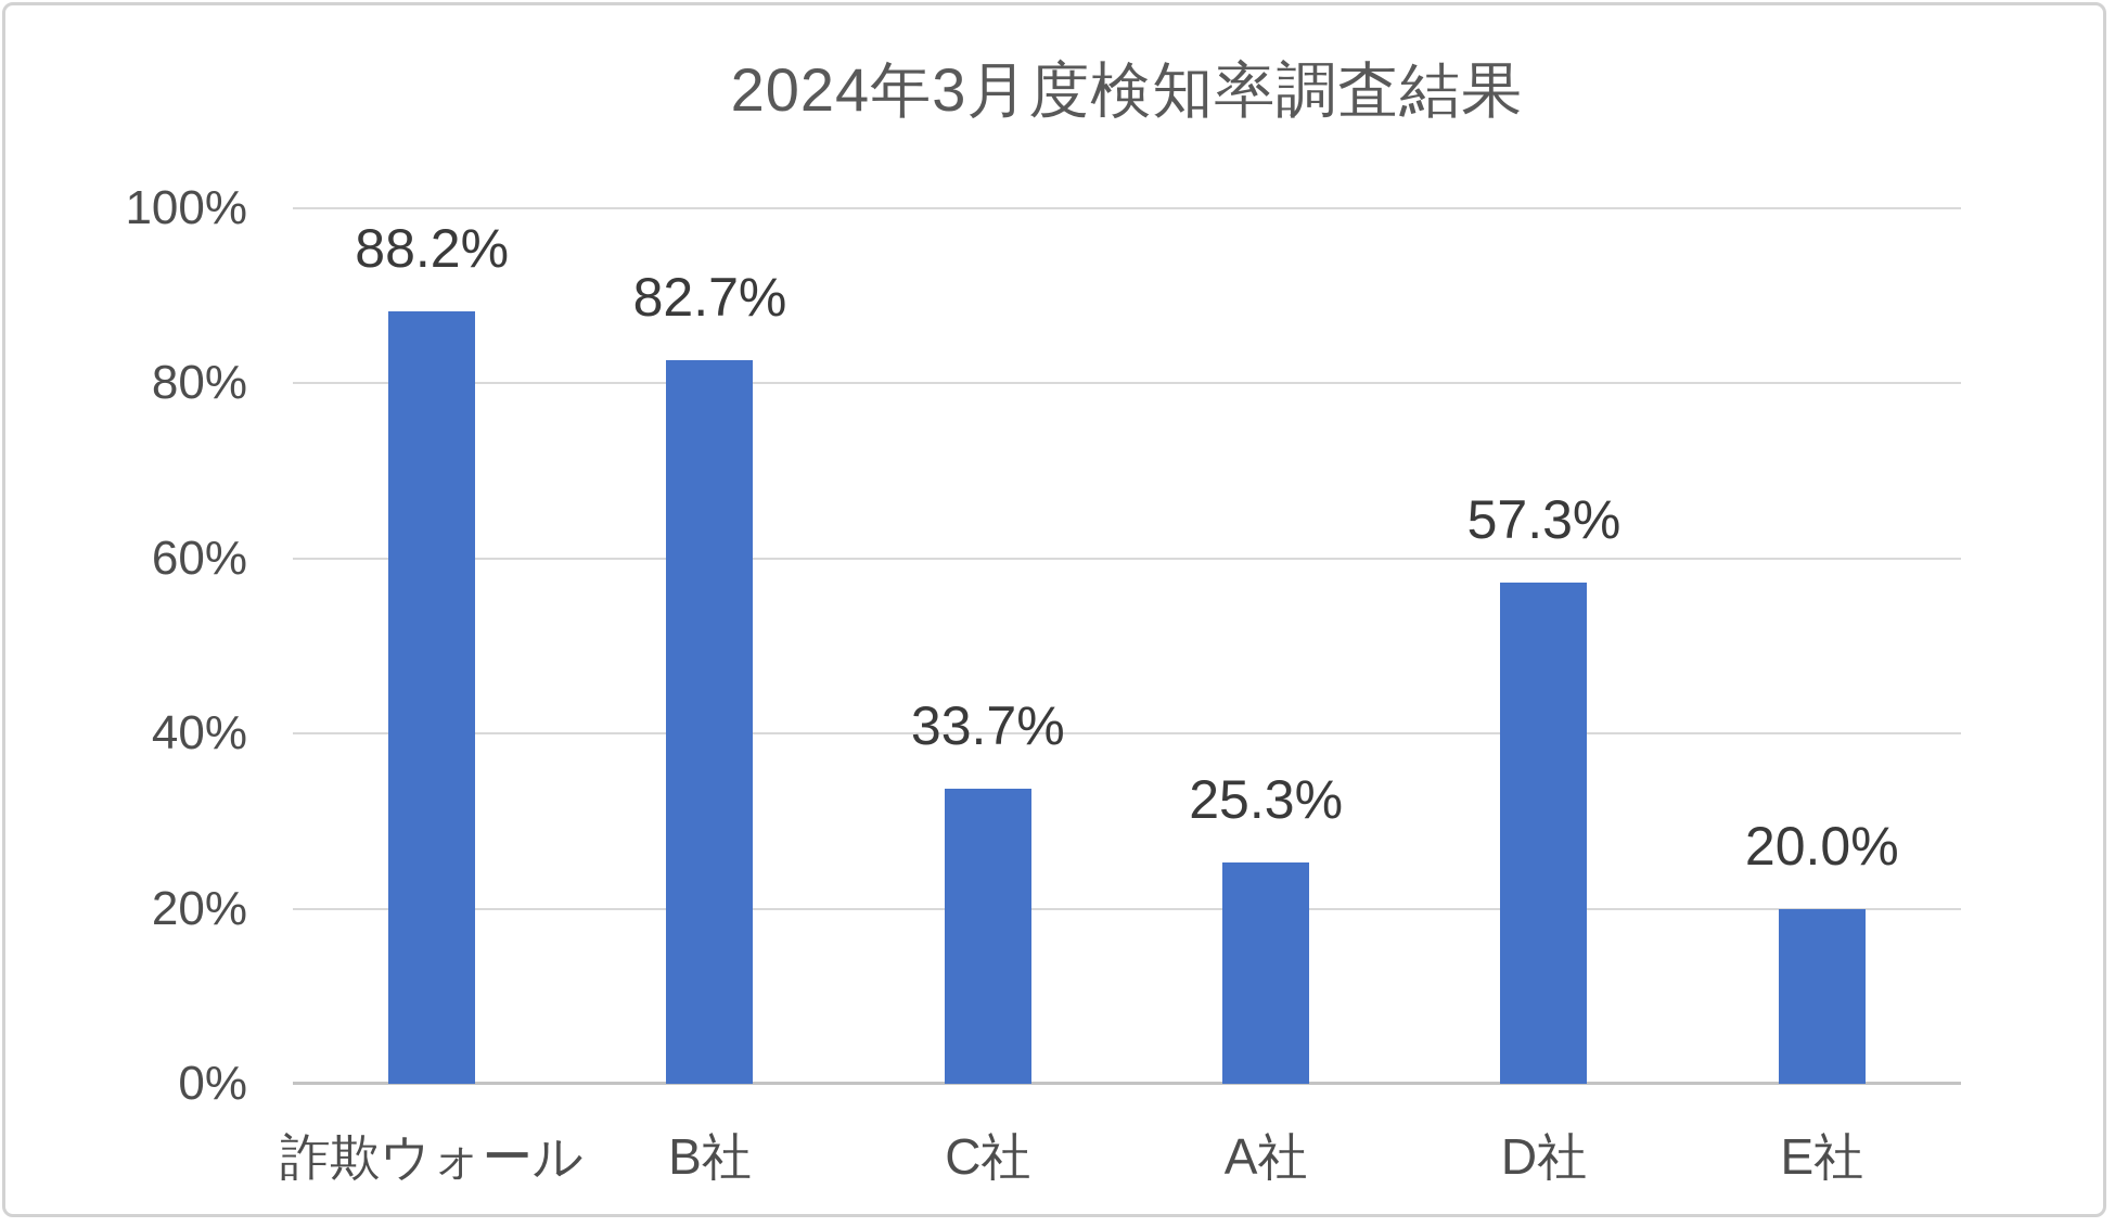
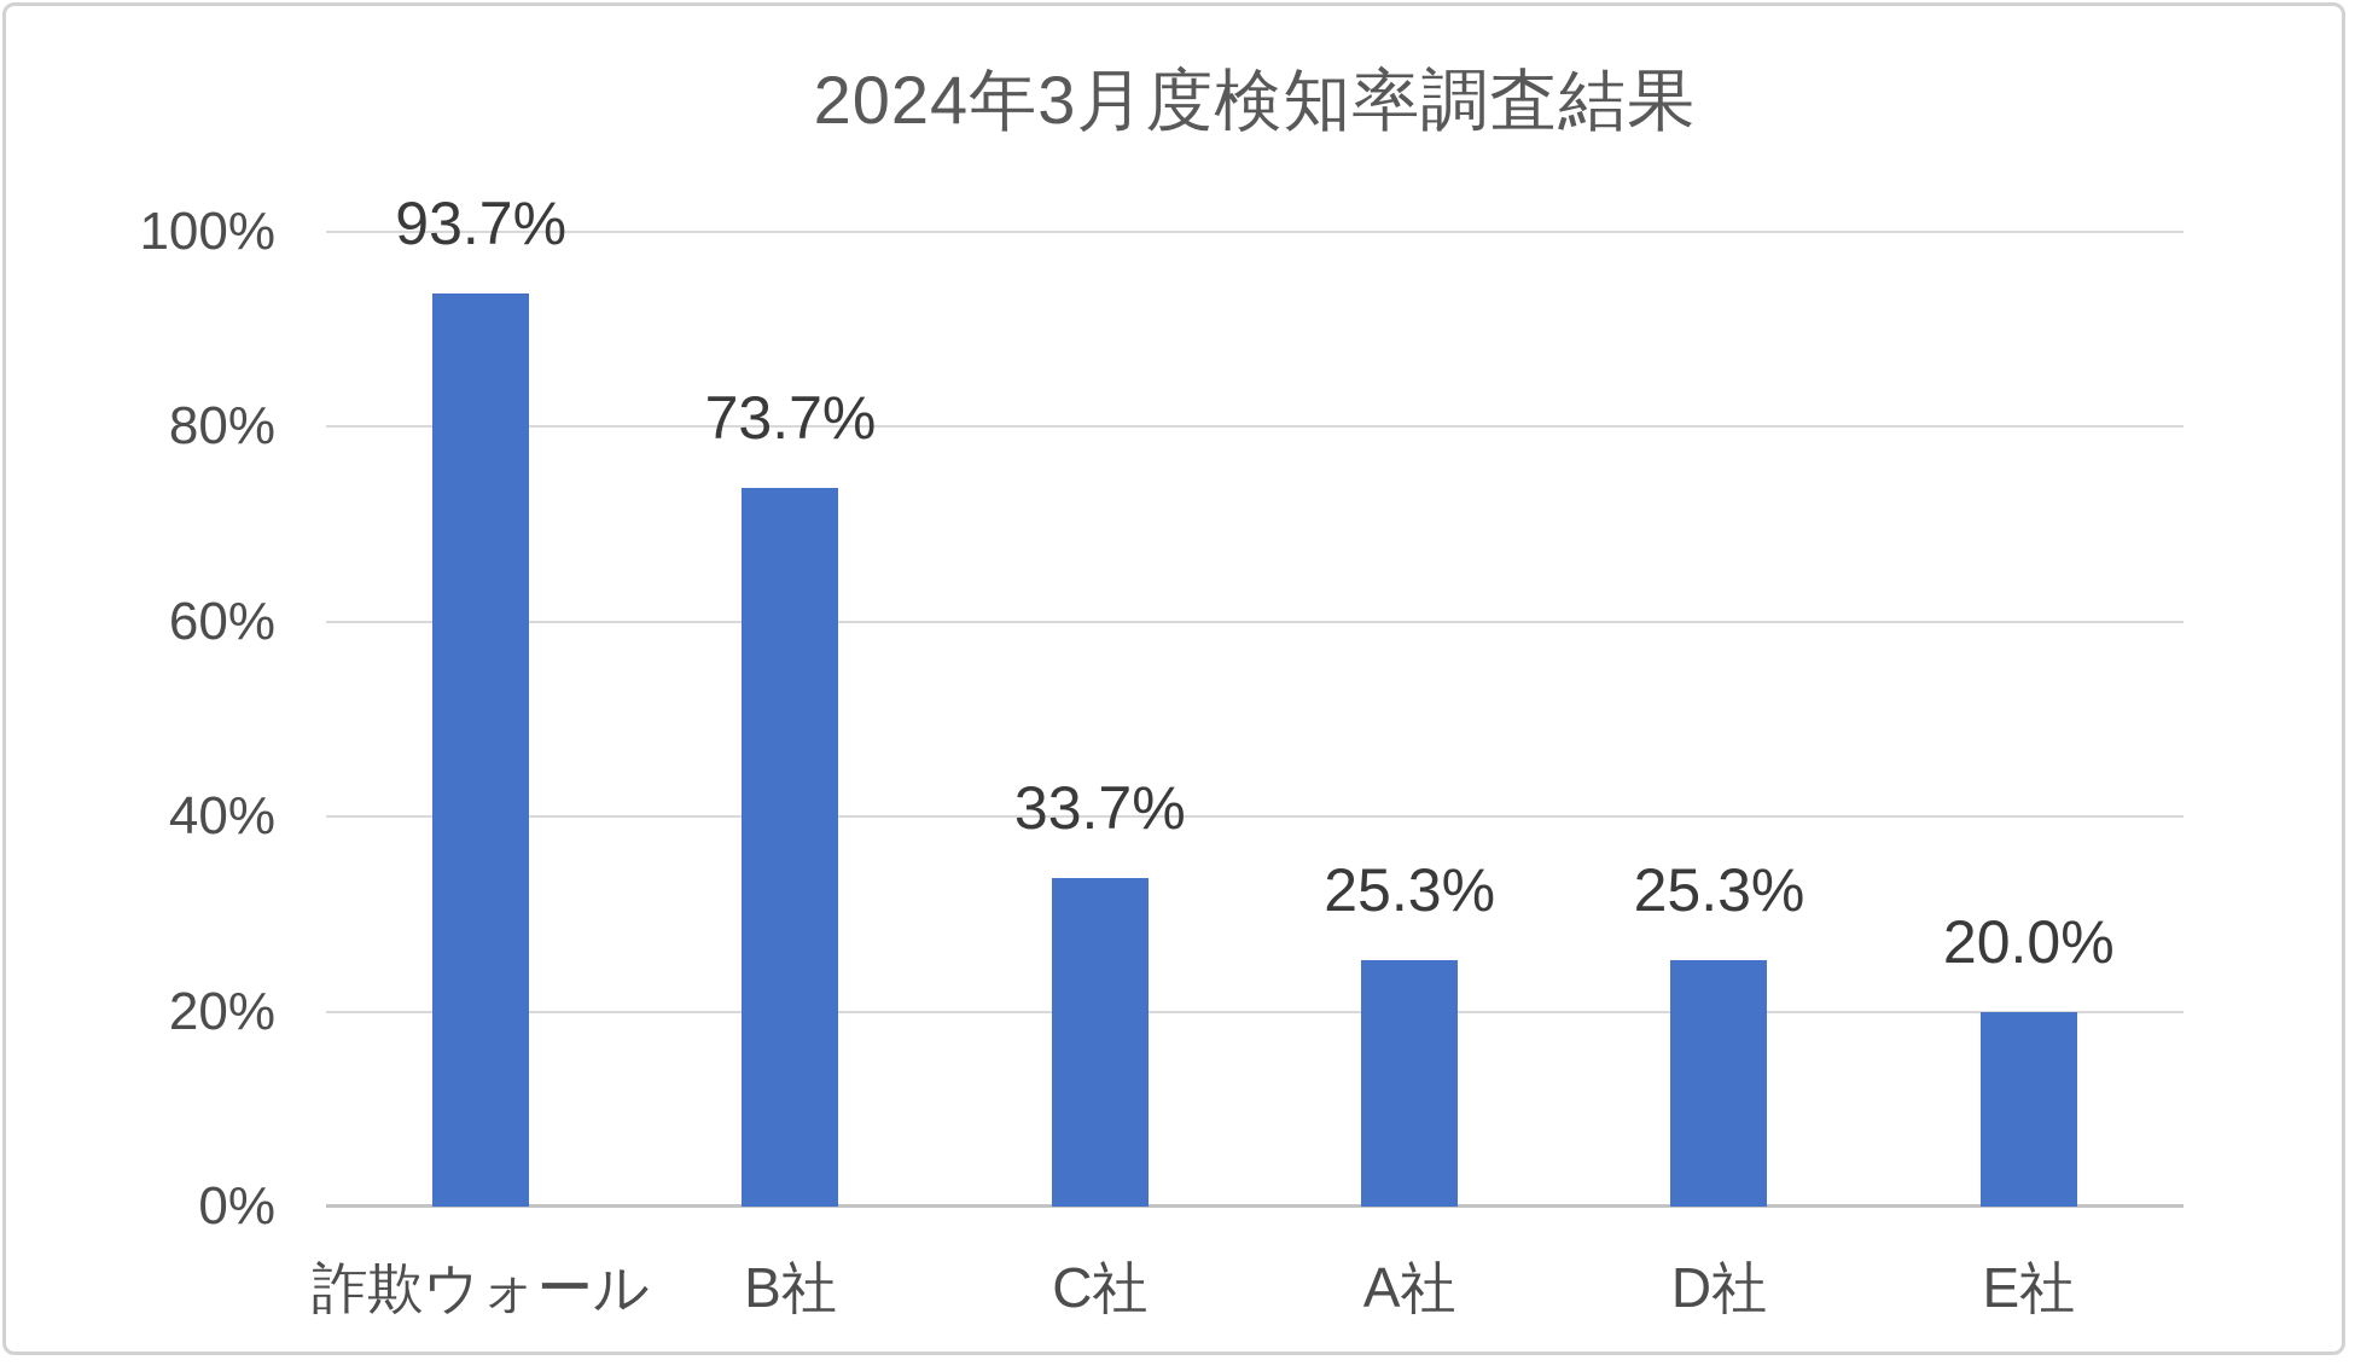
詐欺ウォール: 88.2% -> 93.7%
B社: 82.7% -> 73.7%
D社: 57.3% -> 25.3%
